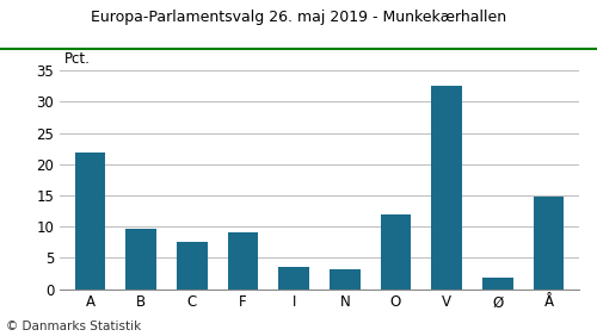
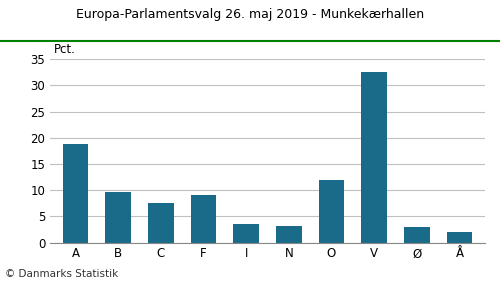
A: 21.8 -> 18.8
Ø: 1.8 -> 3.0
Å: 14.8 -> 2.0
